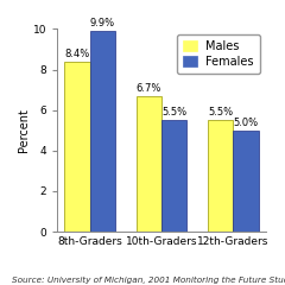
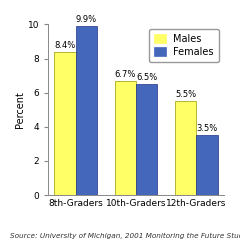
Females/10th-Graders: 5.5% -> 6.5%
Females/12th-Graders: 5.0% -> 3.5%
